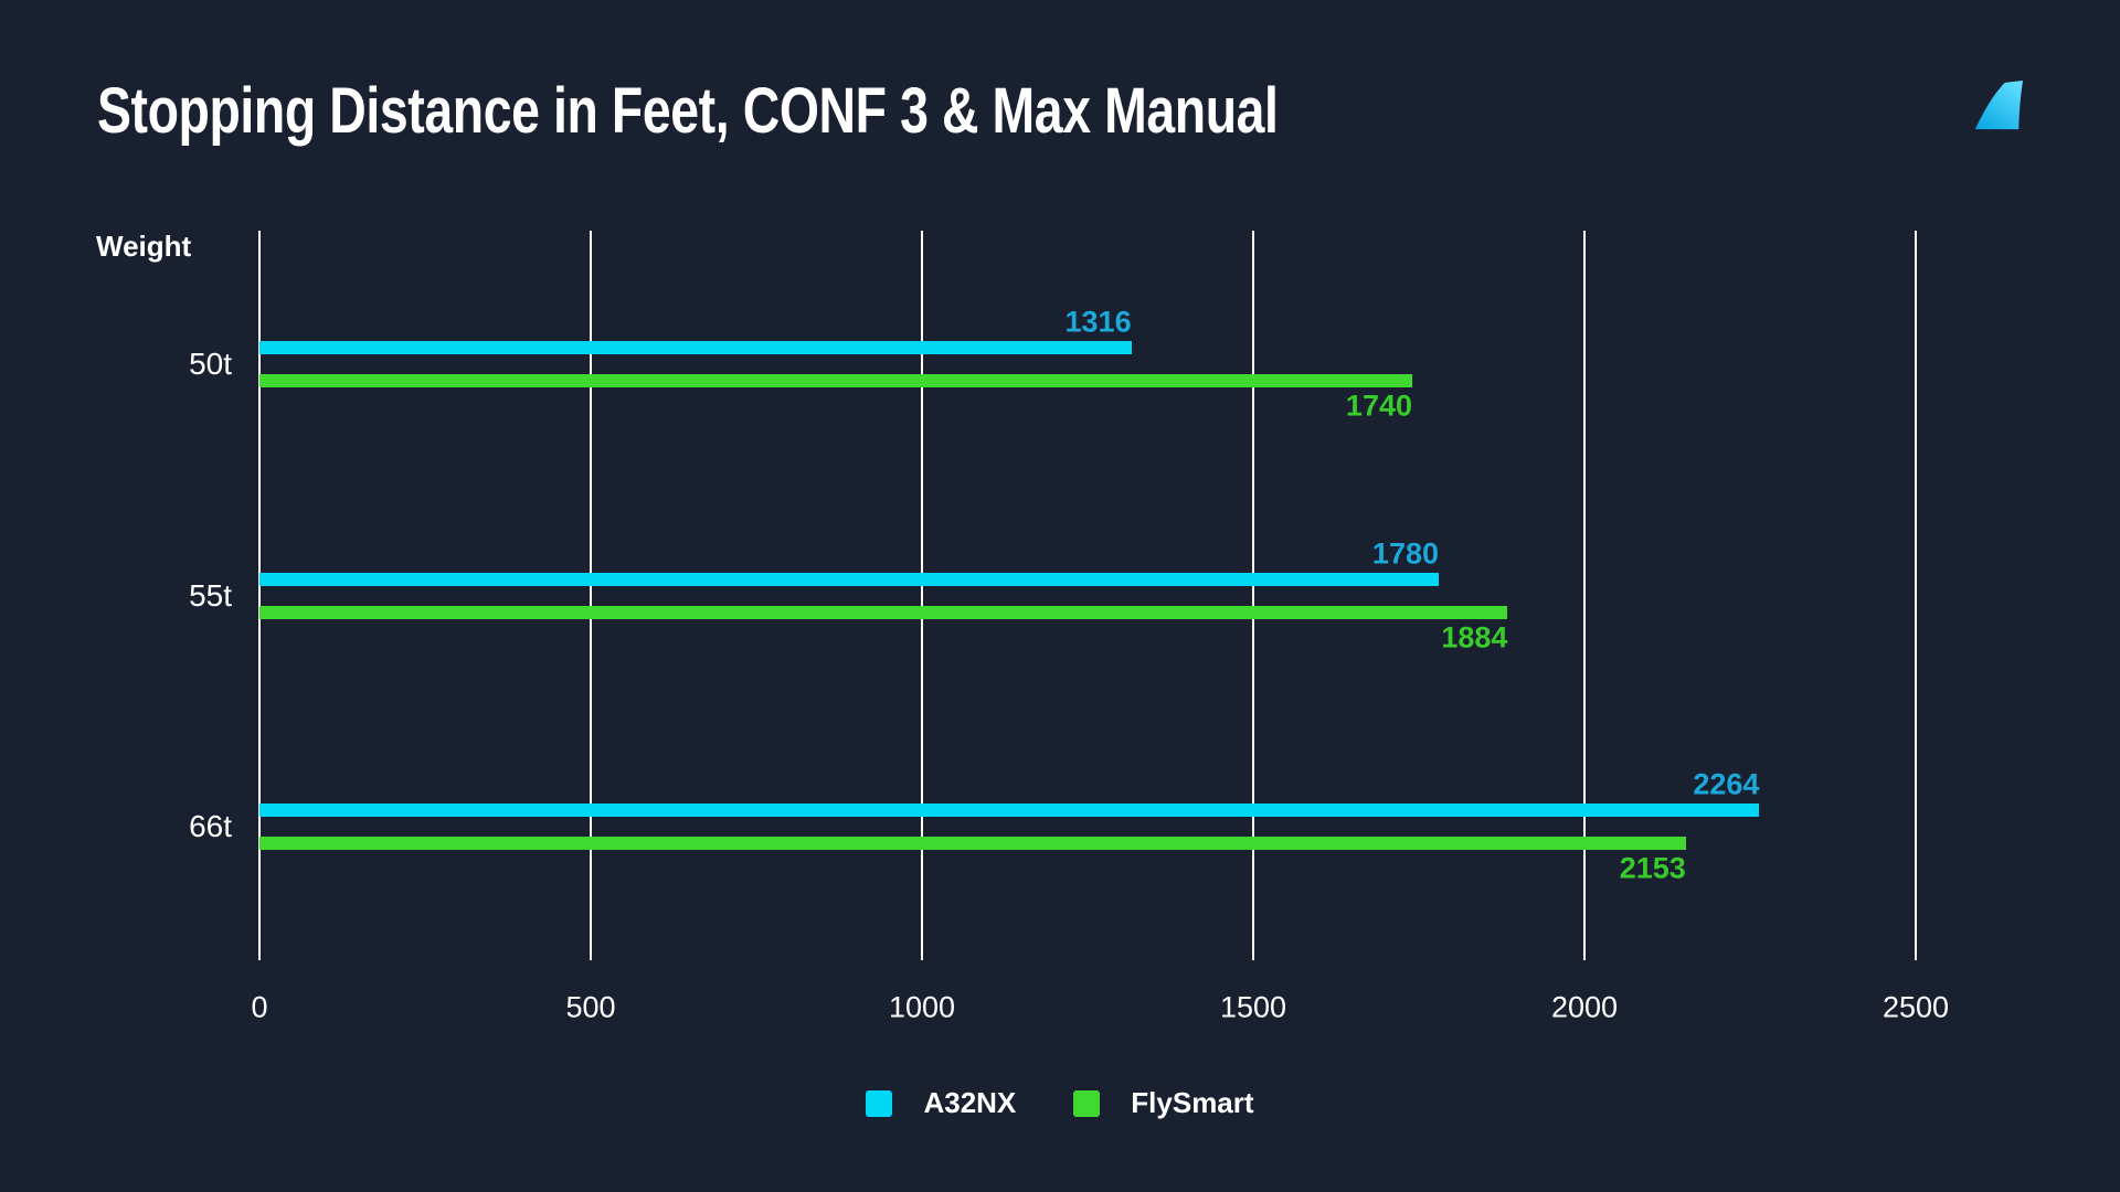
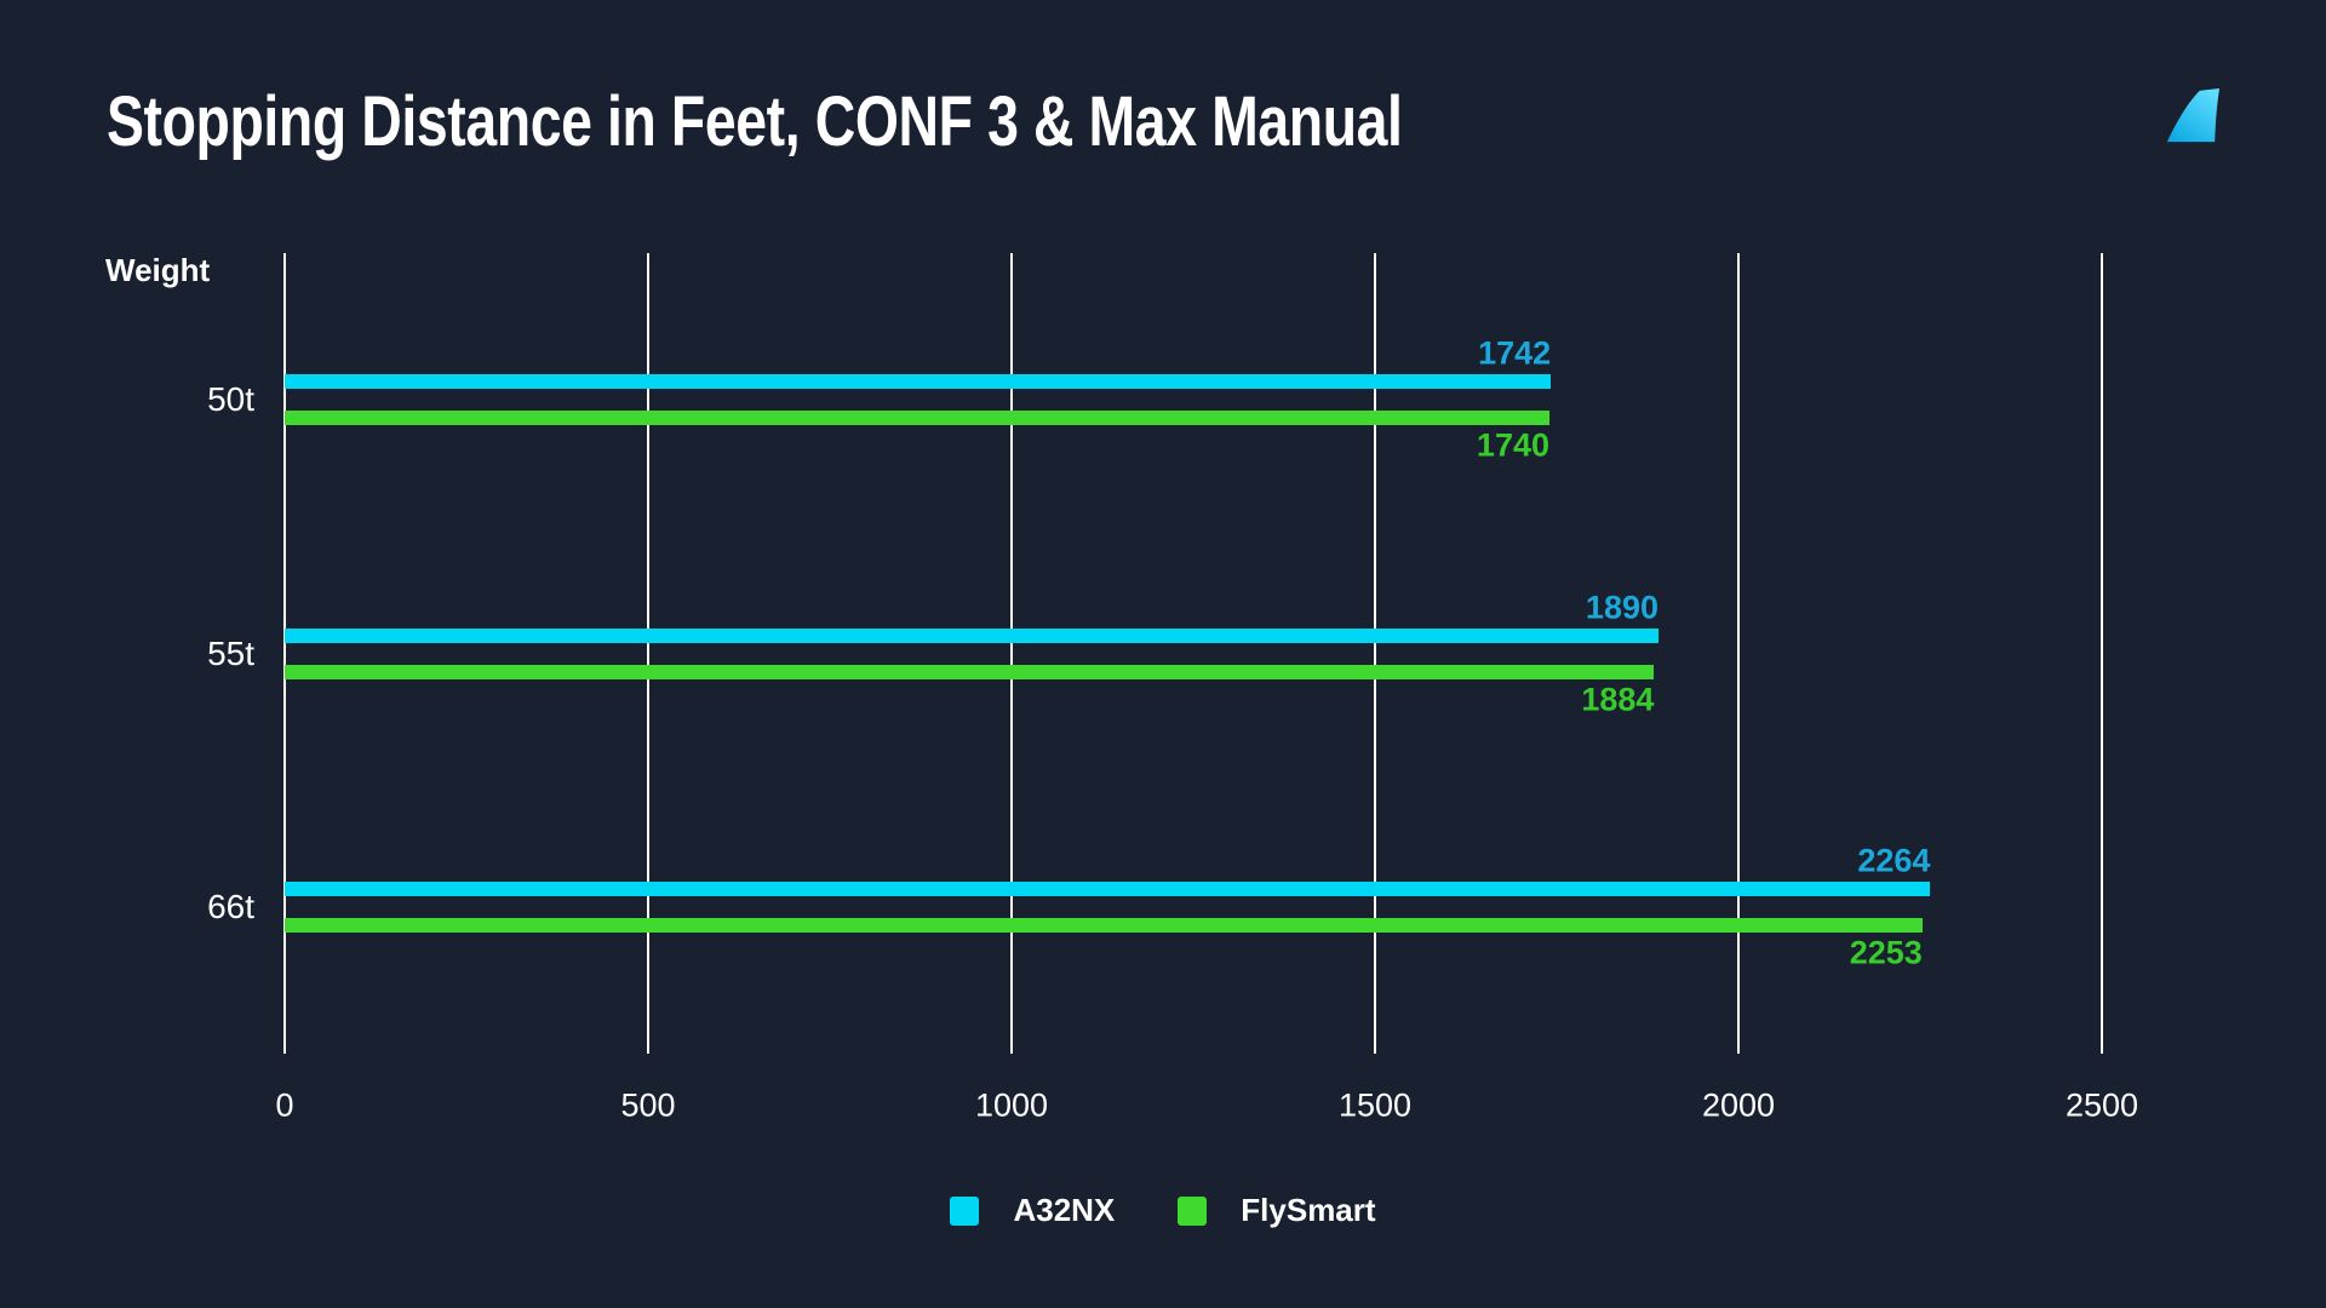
A32NX/50t: 1316 -> 1742
A32NX/55t: 1780 -> 1890
FlySmart/66t: 2153 -> 2253
